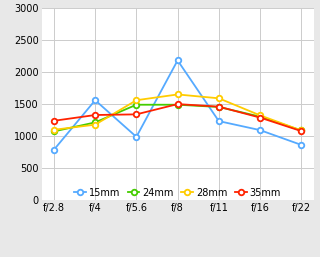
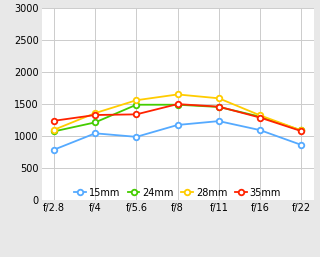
15mm/f/4: 1560 -> 1040
28mm/f/4: 1180 -> 1360
15mm/f/8: 2180 -> 1180
